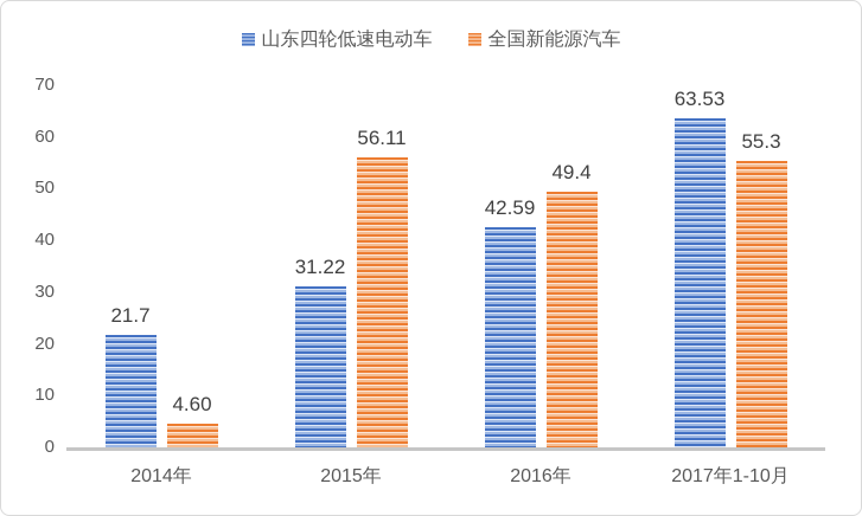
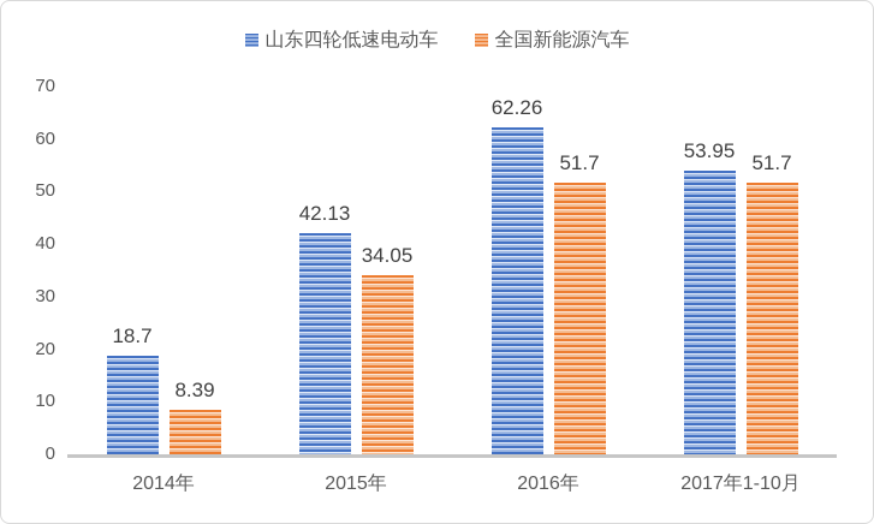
山东四轮低速电动车/2014年: 21.7 -> 18.7
全国新能源汽车/2014年: 4.60 -> 8.39
山东四轮低速电动车/2015年: 31.22 -> 42.13
全国新能源汽车/2015年: 56.11 -> 34.05
山东四轮低速电动车/2016年: 42.59 -> 62.26
全国新能源汽车/2016年: 49.4 -> 51.7
山东四轮低速电动车/2017年1-10月: 63.53 -> 53.95
全国新能源汽车/2017年1-10月: 55.3 -> 51.7
